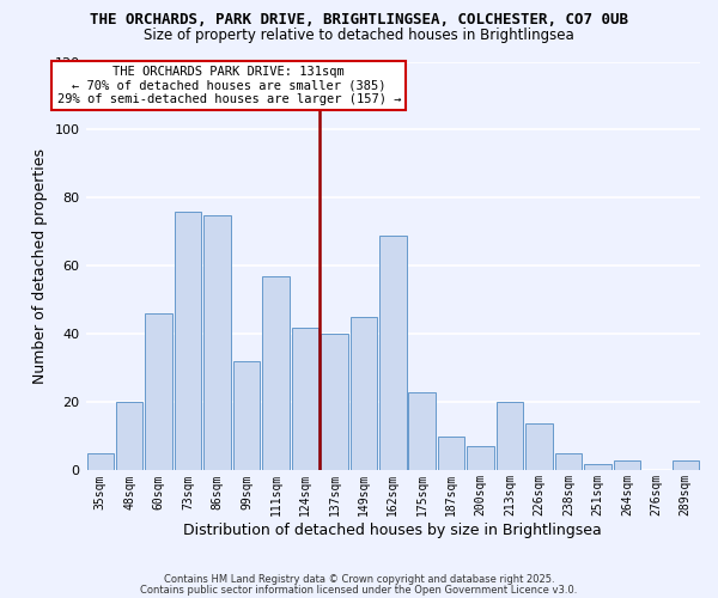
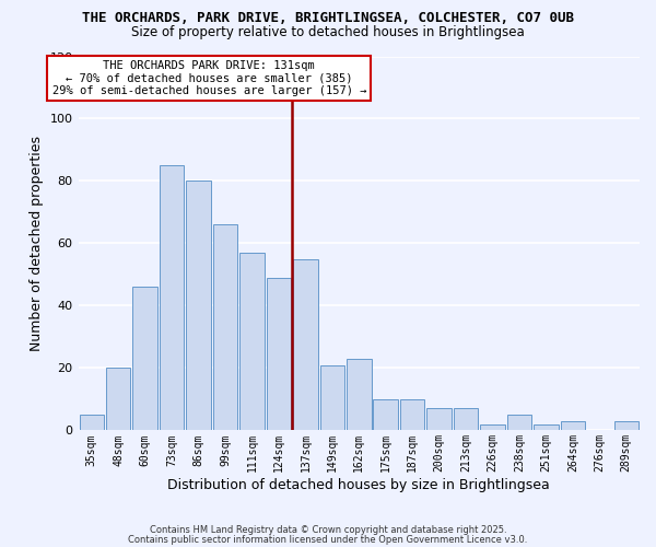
73sqm: 76 -> 85
86sqm: 75 -> 80
99sqm: 32 -> 66
124sqm: 42 -> 49
137sqm: 40 -> 55
149sqm: 45 -> 21
162sqm: 69 -> 23
175sqm: 23 -> 10
213sqm: 20 -> 7
226sqm: 14 -> 2
